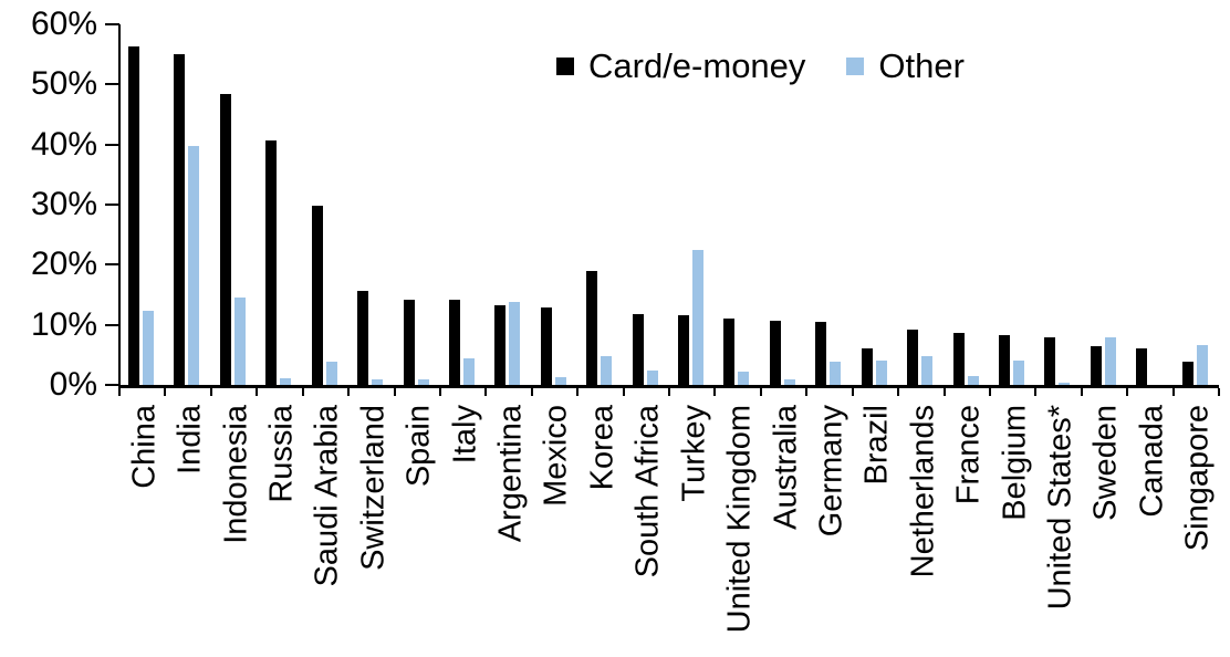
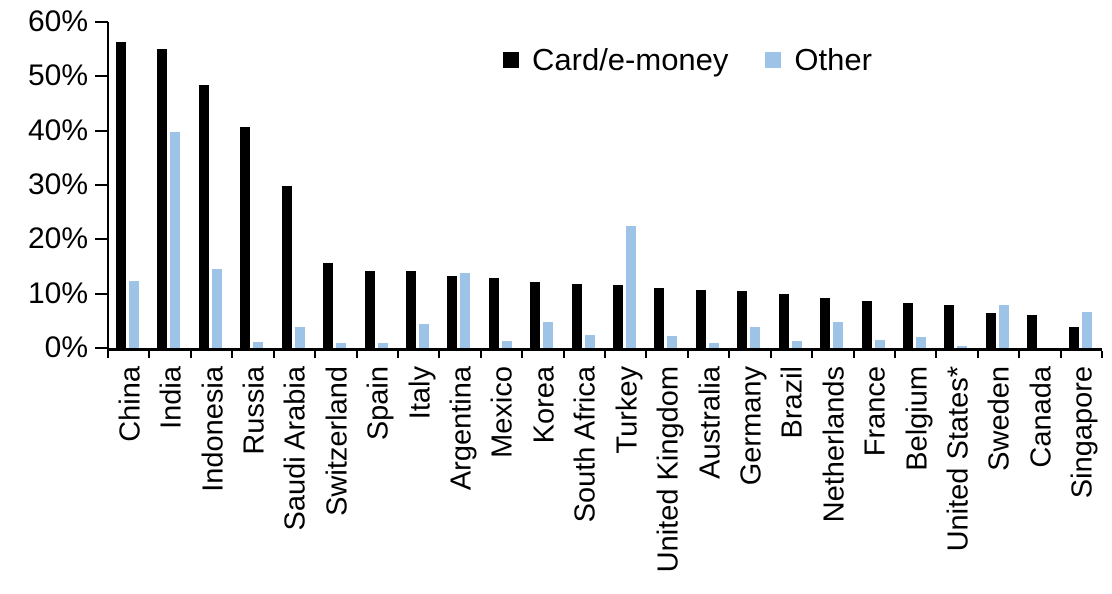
Card/e-money/Korea: 19% -> 12%
Card/e-money/Brazil: 6% -> 10%
Other/Brazil: 4% -> 1%
Other/Belgium: 4% -> 2%
